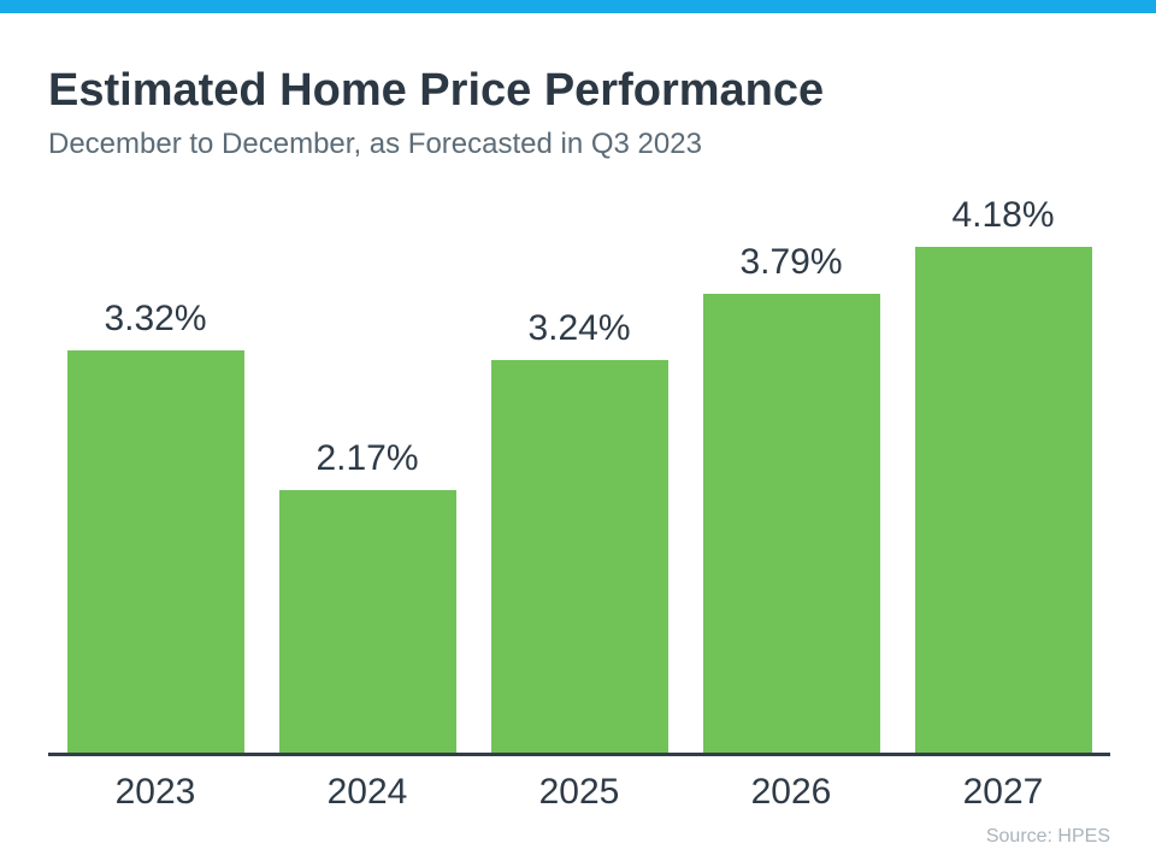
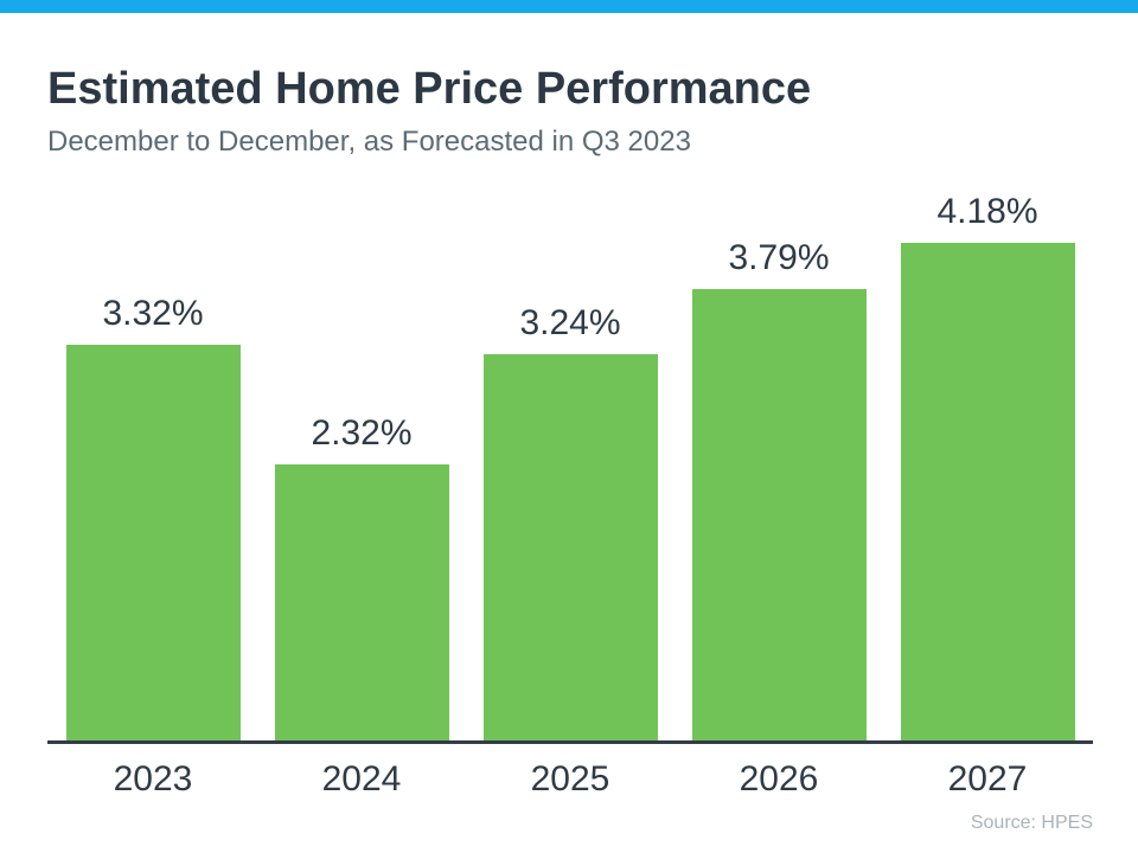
2024: 2.17% -> 2.32%
